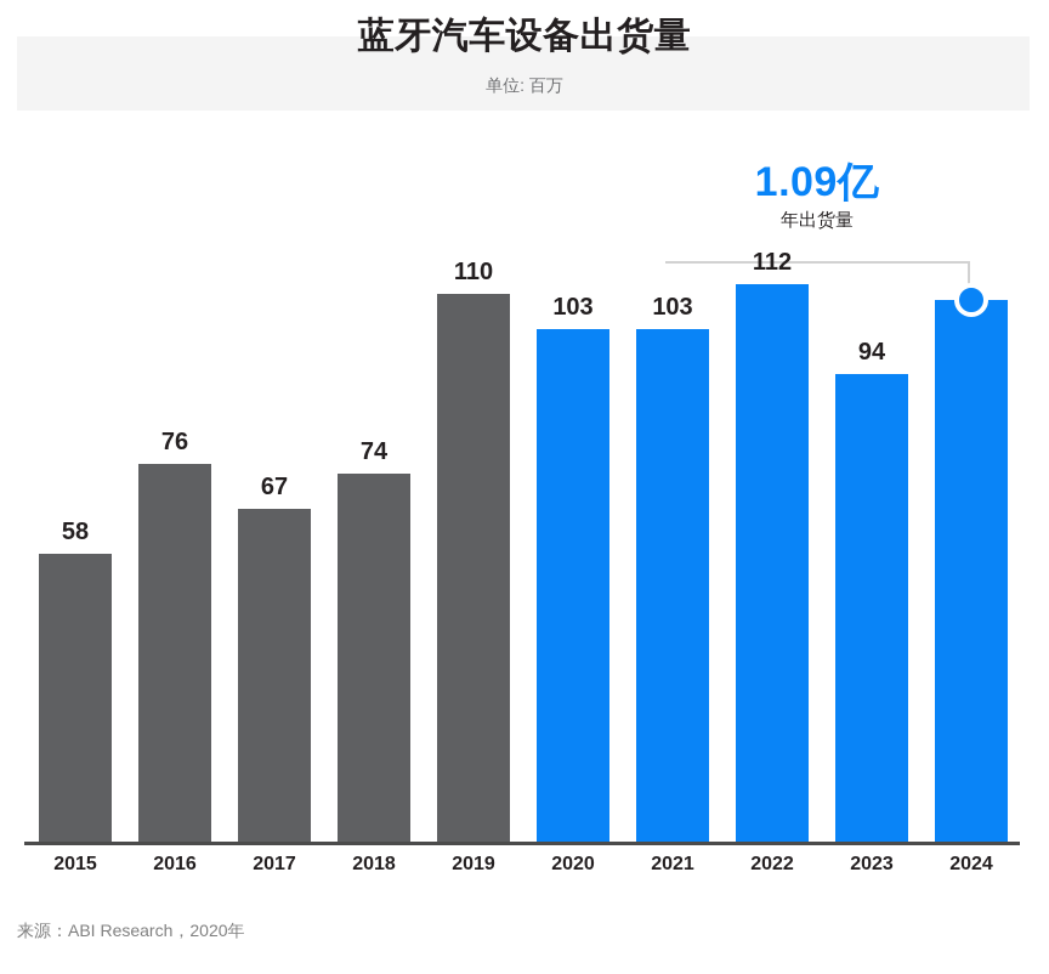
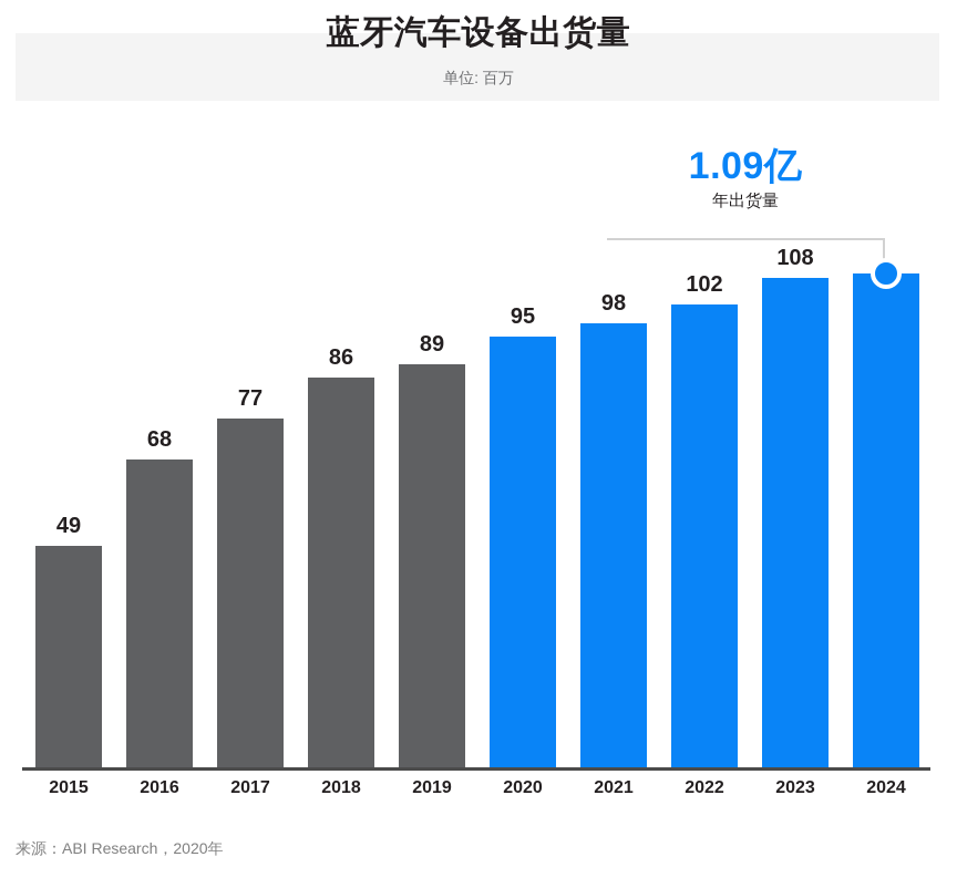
2015: 58 -> 49
2016: 76 -> 68
2017: 67 -> 77
2018: 74 -> 86
2019: 110 -> 89
2020: 103 -> 95
2021: 103 -> 98
2022: 112 -> 102
2023: 94 -> 108
